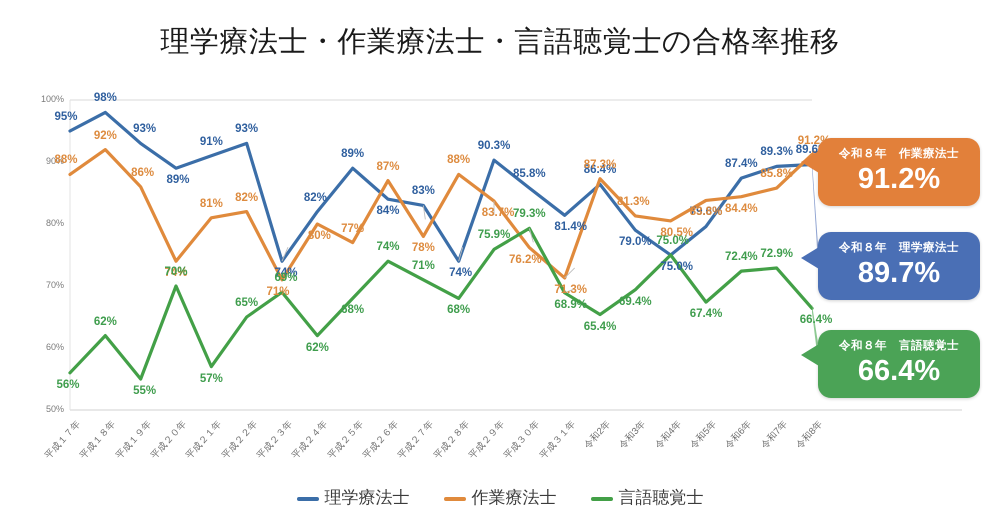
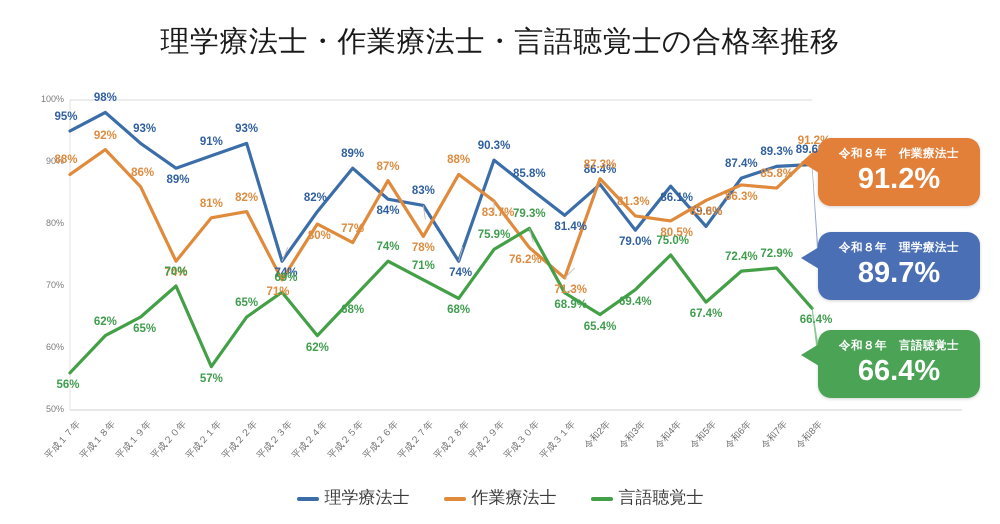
言語聴覚士/平成１９年: 55% -> 65%
理学療法士/令和4年: 75.0% -> 86.1%
作業療法士/令和6年: 84.4% -> 86.3%
